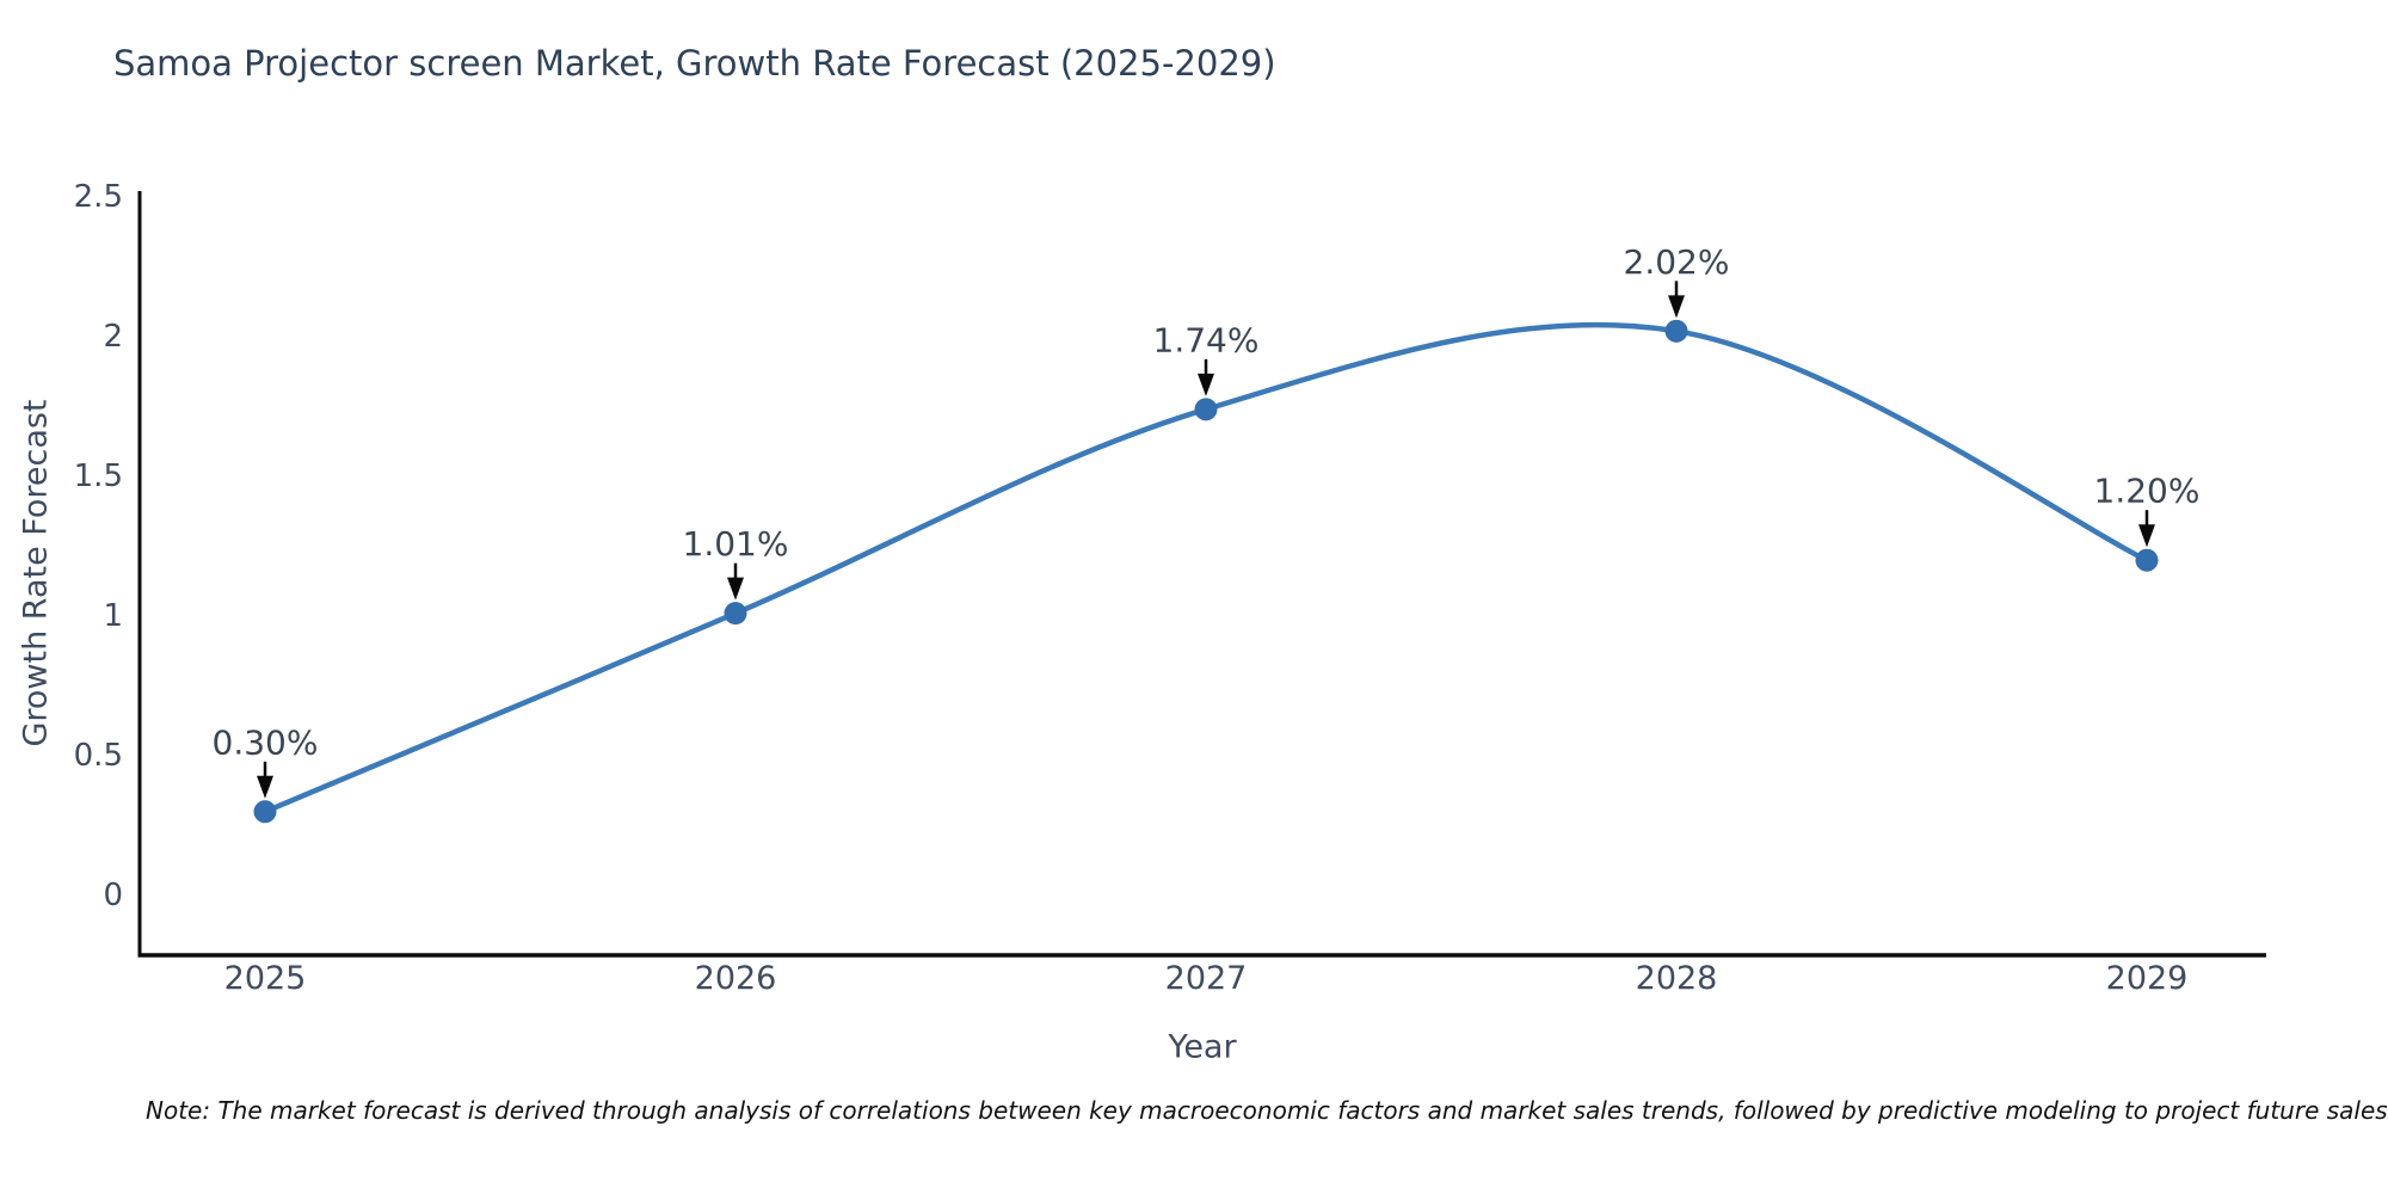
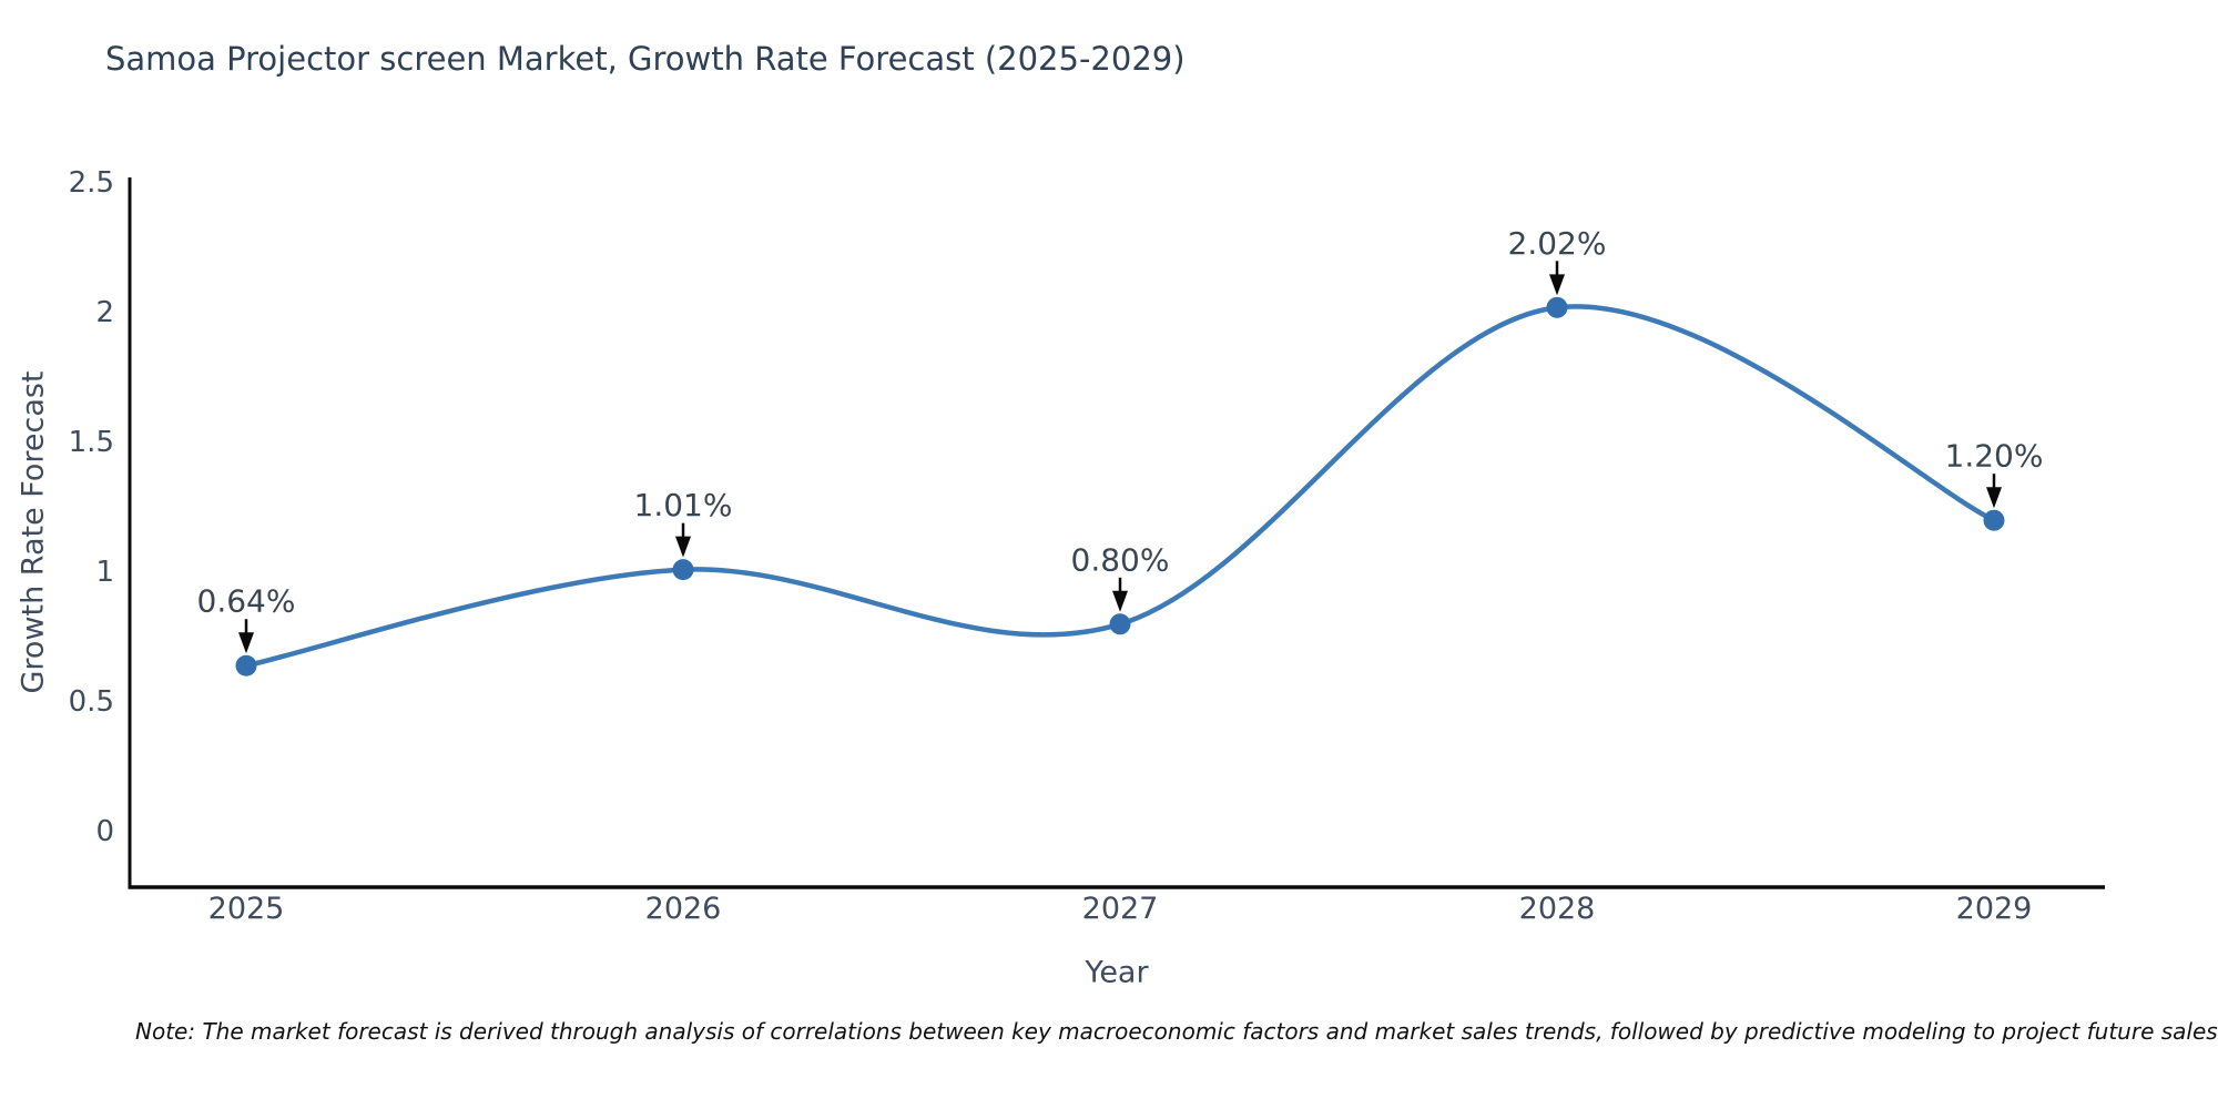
2025: 0.30% -> 0.64%
2027: 1.74% -> 0.80%
